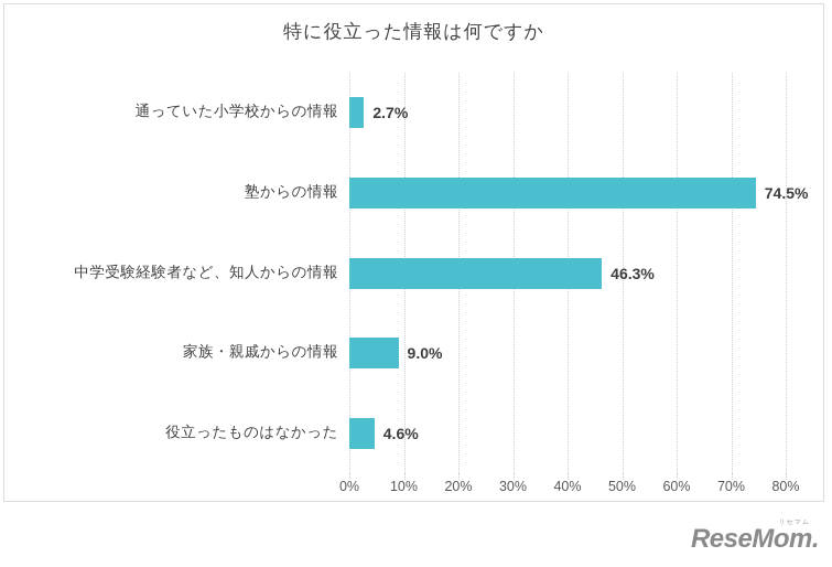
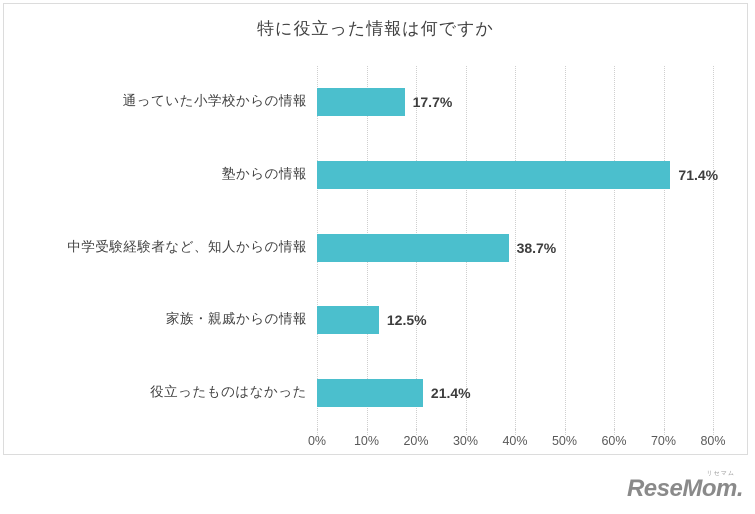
通っていた小学校からの情報: 2.7% -> 17.7%
塾からの情報: 74.5% -> 71.4%
中学受験経験者など、知人からの情報: 46.3% -> 38.7%
家族・親戚からの情報: 9.0% -> 12.5%
役立ったものはなかった: 4.6% -> 21.4%
